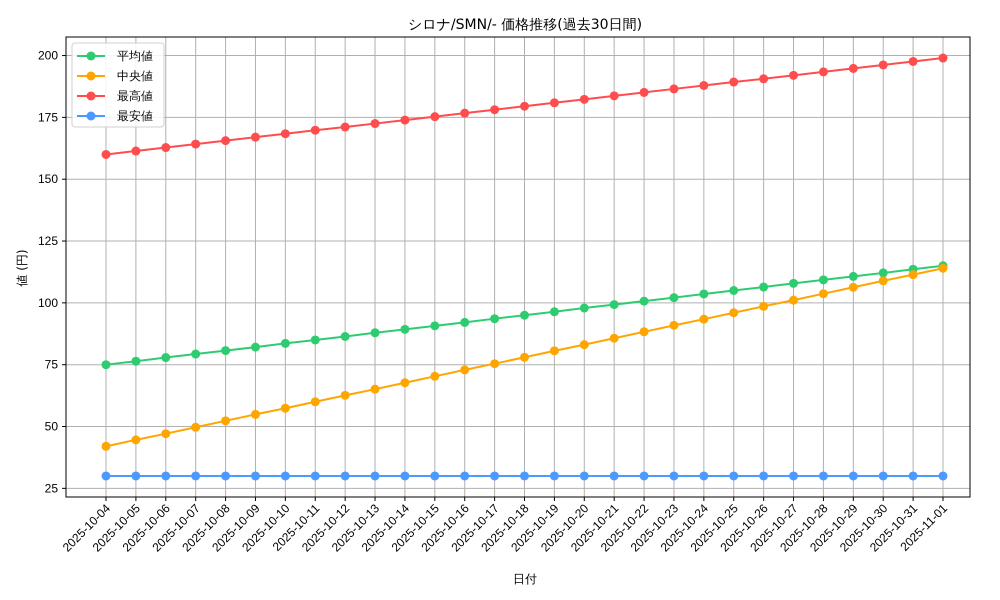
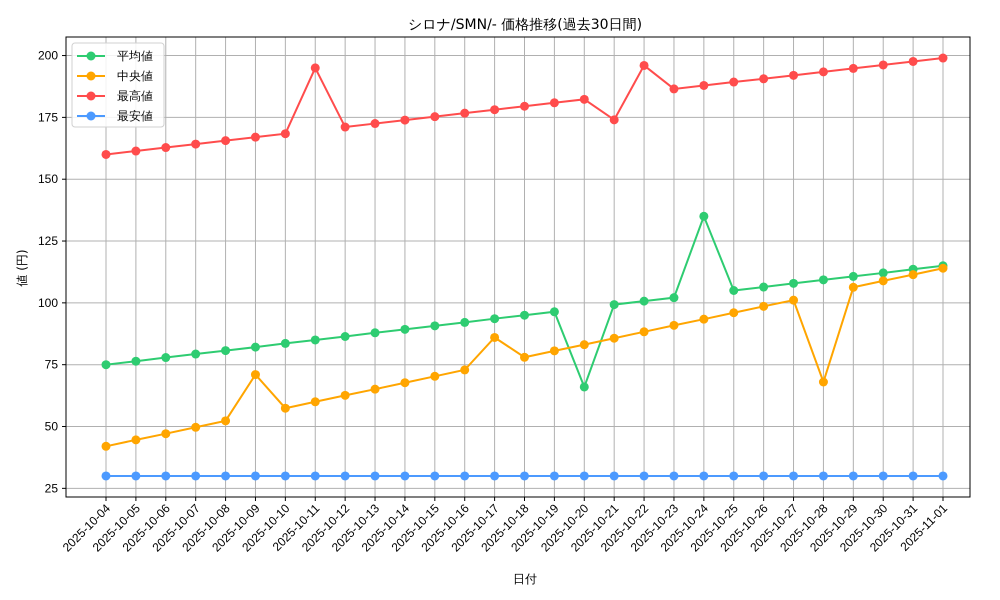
中央値/2025-10-09: 55 -> 71
最高値/2025-10-11: 170 -> 195
中央値/2025-10-17: 75 -> 86
平均値/2025-10-20: 98 -> 66
最高値/2025-10-21: 184 -> 174
最高値/2025-10-22: 185 -> 196
平均値/2025-10-24: 104 -> 135
中央値/2025-10-28: 104 -> 68
